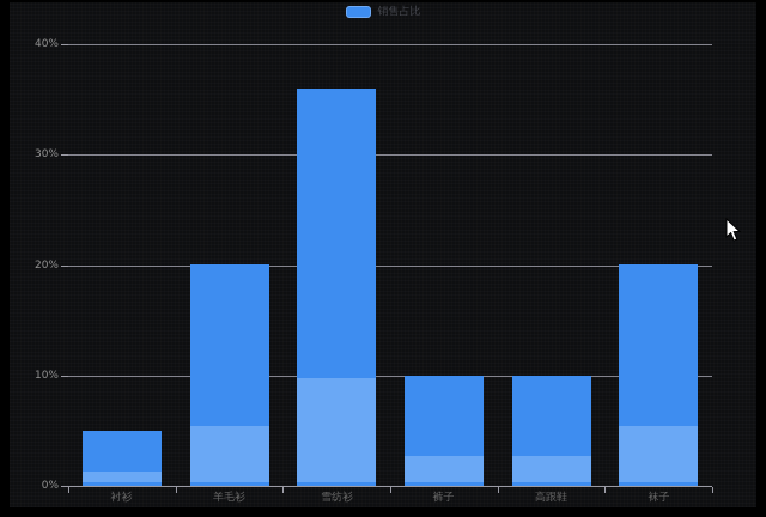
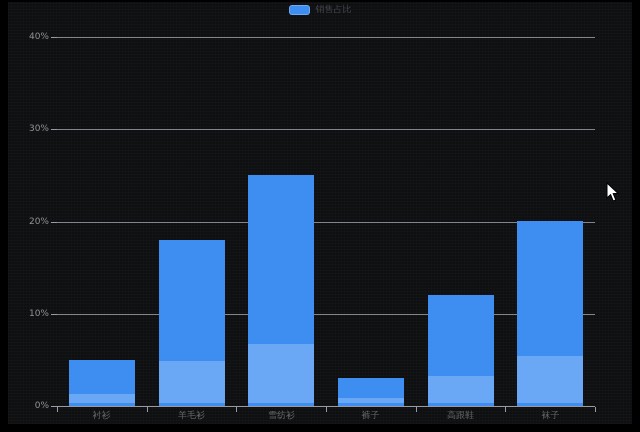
羊毛衫: 20% -> 18%
雪纺衫: 36% -> 25%
裤子: 10% -> 3%
高跟鞋: 10% -> 12%
